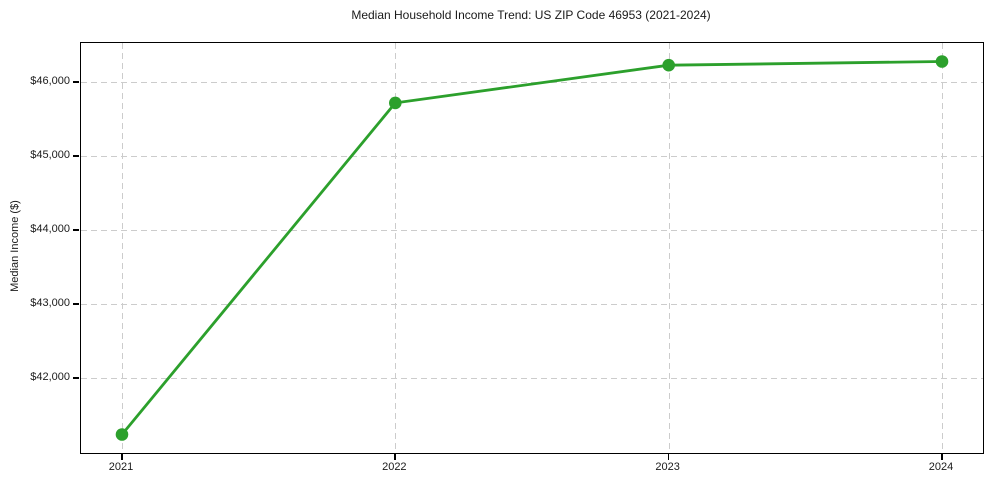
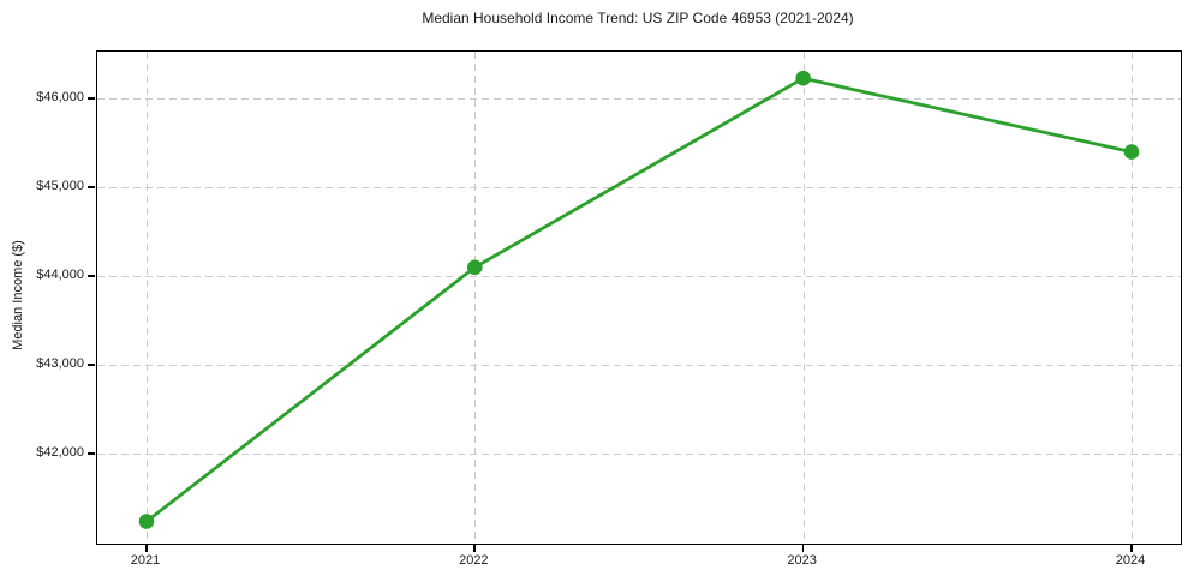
2022: $45700 -> $44100
2024: $46300 -> $45400
